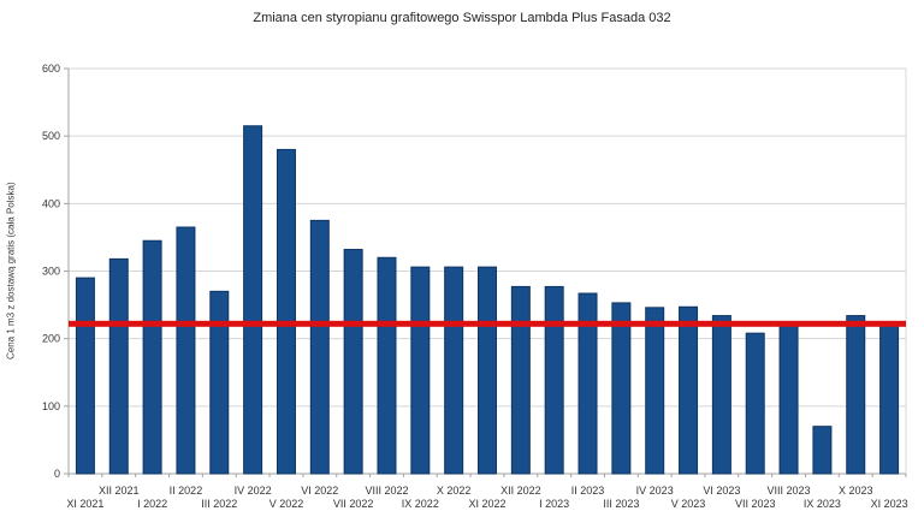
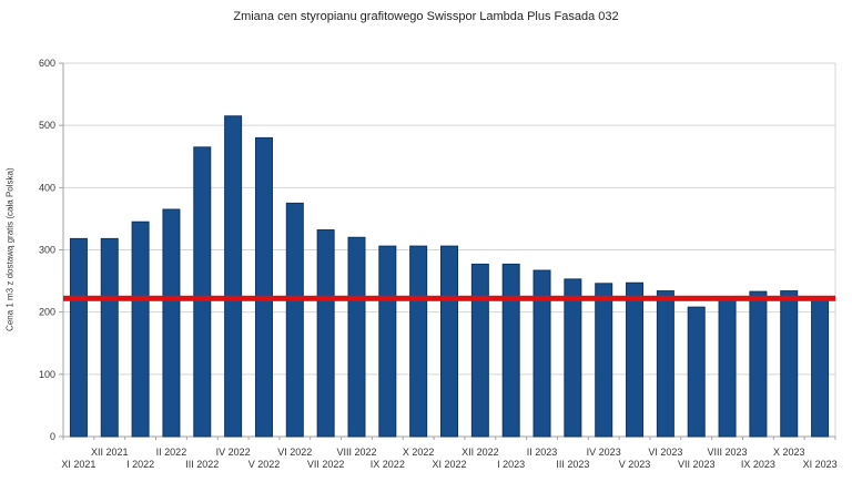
XI 2021: 290 -> 320
III 2022: 270 -> 460
IX 2023: 70 -> 230
